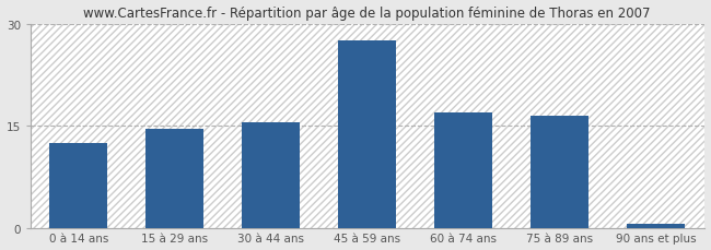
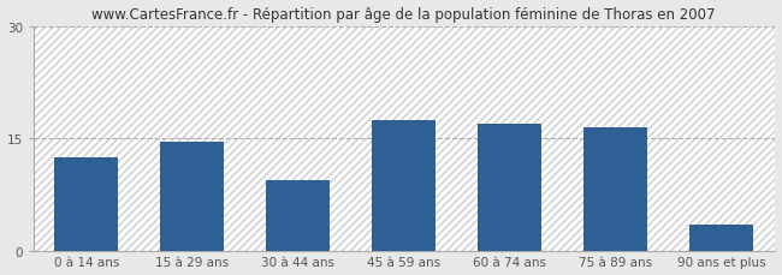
30 à 44 ans: 15.5 -> 9.4
45 à 59 ans: 27.5 -> 17.4
90 ans et plus: 0.5 -> 3.4
